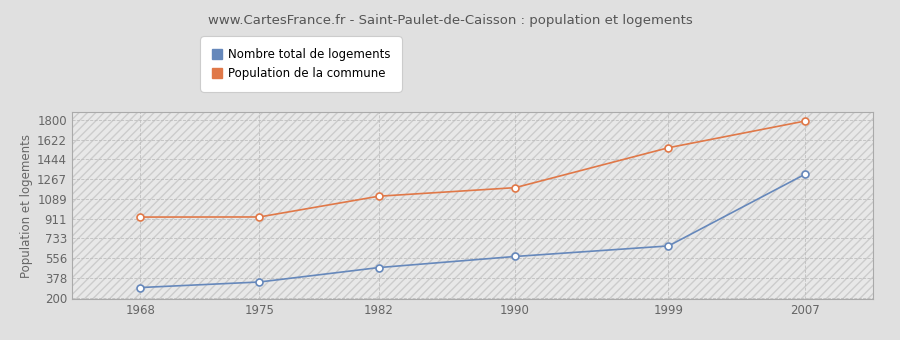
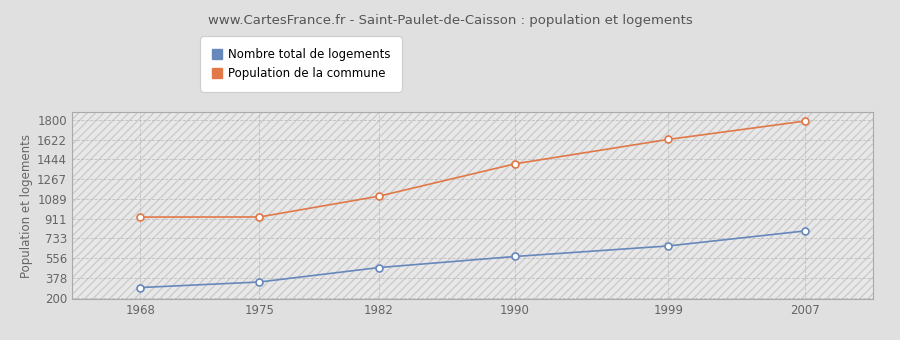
Population de la commune/1990: 1190 -> 1400
Population de la commune/1999: 1550 -> 1620
Nombre total de logements/2007: 1310 -> 800
